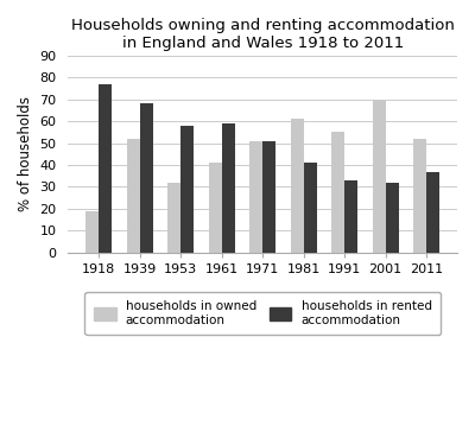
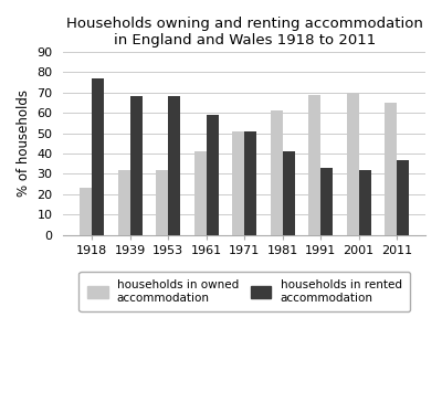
households in owned accommodation/1918: 19 -> 23
households in owned accommodation/1939: 52 -> 32
households in rented accommodation/1953: 58 -> 68
households in owned accommodation/1991: 55 -> 69
households in owned accommodation/2011: 52 -> 65
